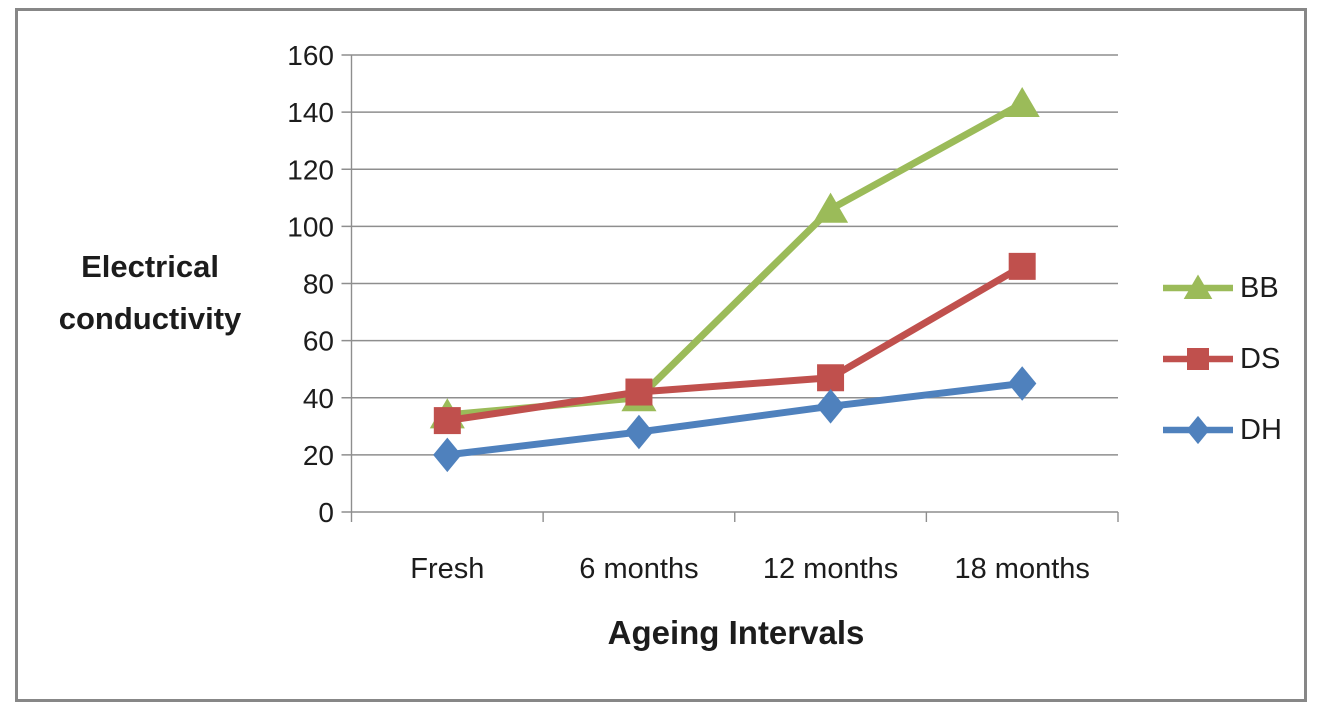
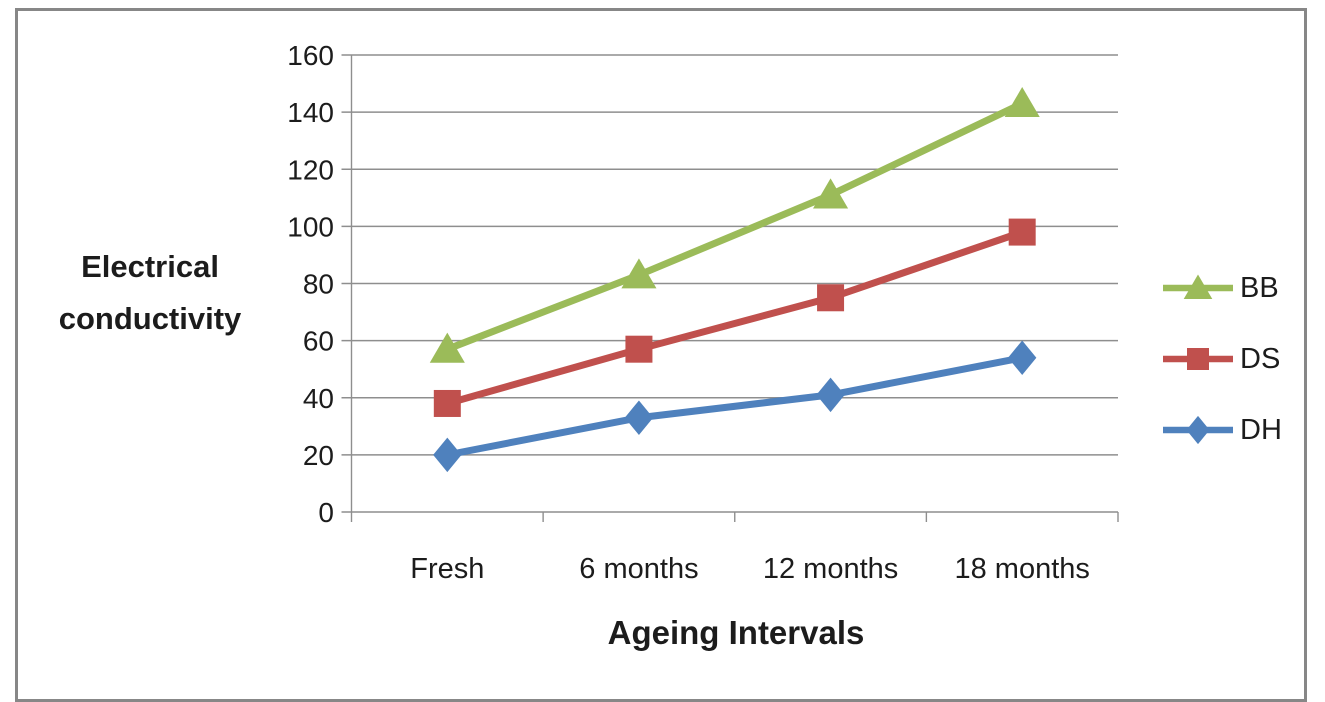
BB/Fresh: 34 -> 57
DS/Fresh: 32 -> 38
BB/6 months: 40 -> 83
DS/6 months: 42 -> 57
DH/6 months: 28 -> 33
BB/12 months: 106 -> 111
DS/12 months: 47 -> 75
DH/12 months: 37 -> 41
DS/18 months: 86 -> 98
DH/18 months: 45 -> 54
